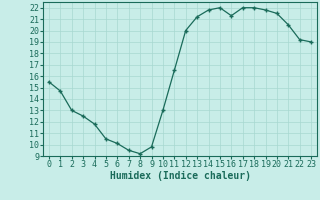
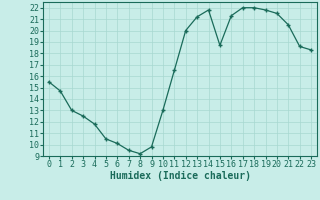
15: 22.0 -> 18.7
22: 19.2 -> 18.6
23: 19.0 -> 18.3
